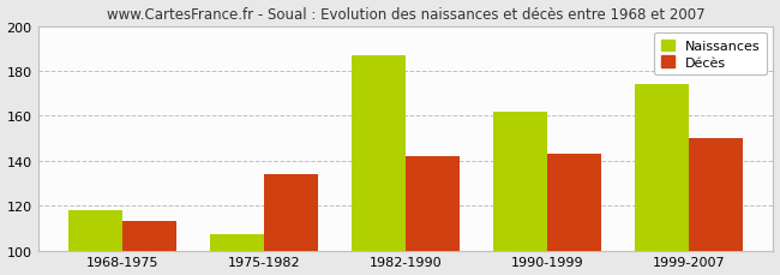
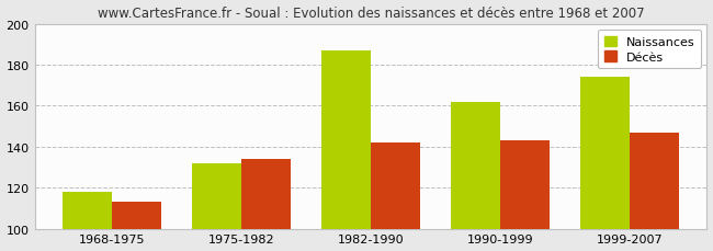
Naissances/1975-1982: 107 -> 132
Décès/1999-2007: 150 -> 147
